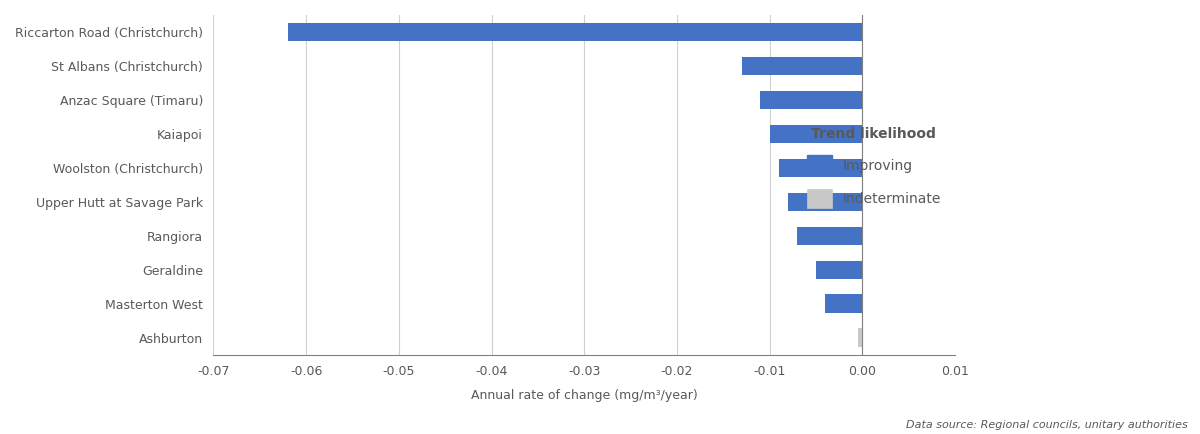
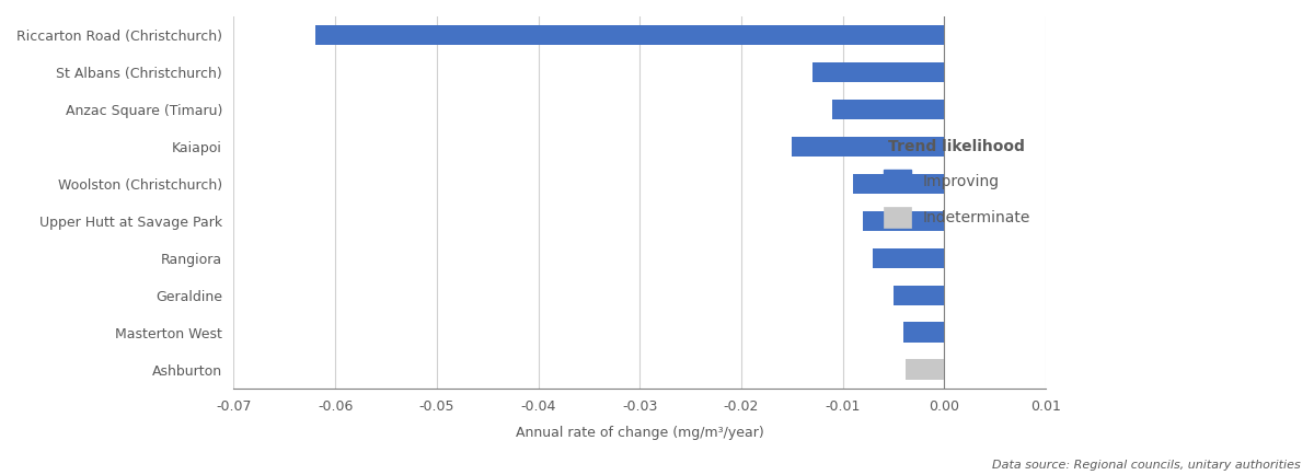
Kaiapoi: -0.0100 -> -0.0150
Ashburton: -0.0005 -> -0.0038
